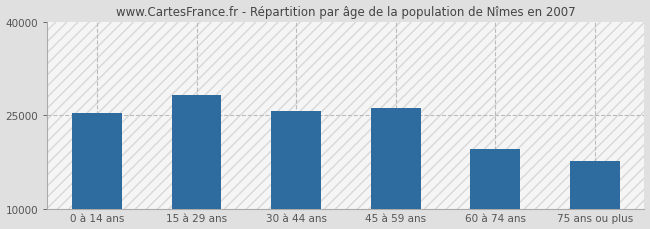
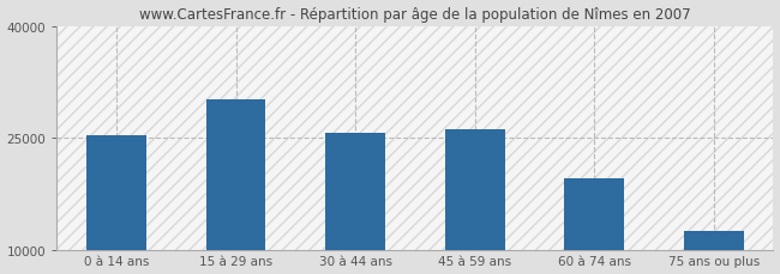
15 à 29 ans: 28200 -> 30200
75 ans ou plus: 17600 -> 12500
